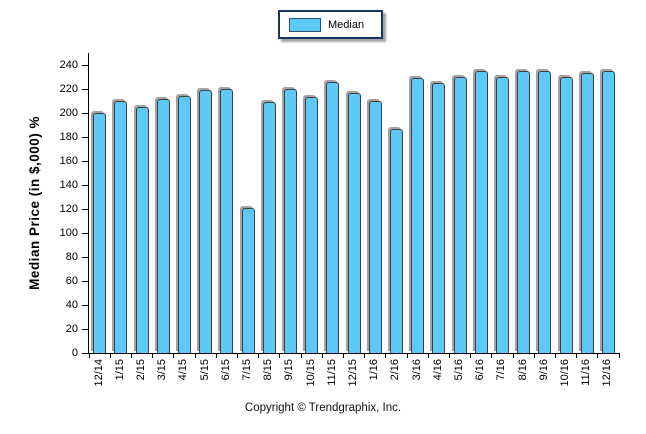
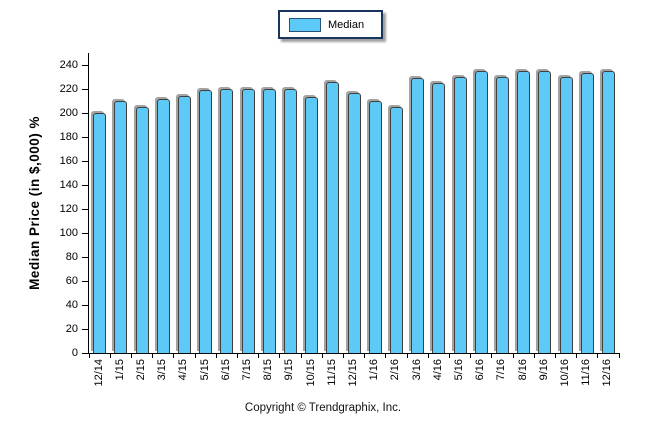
7/15: 121 -> 220
8/15: 209 -> 220
2/16: 187 -> 205
